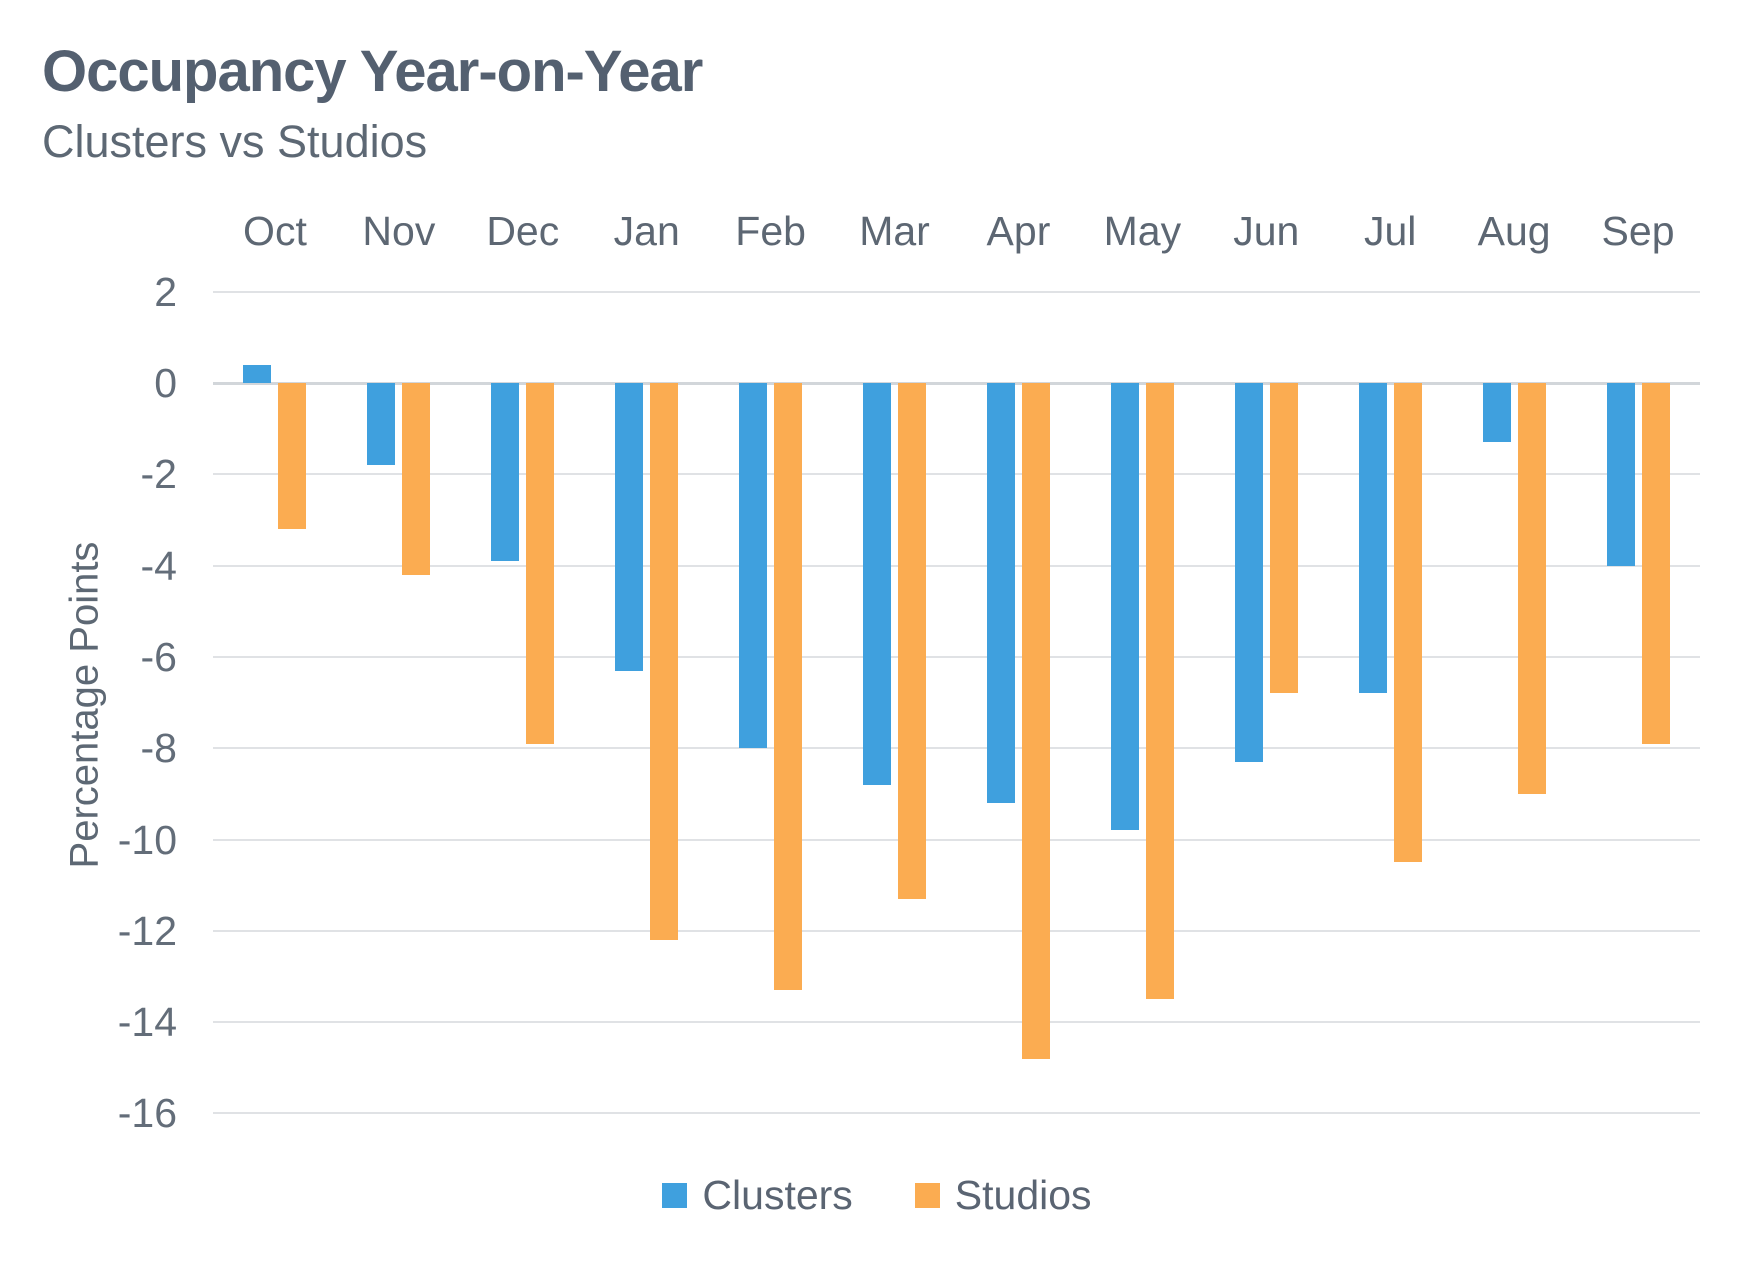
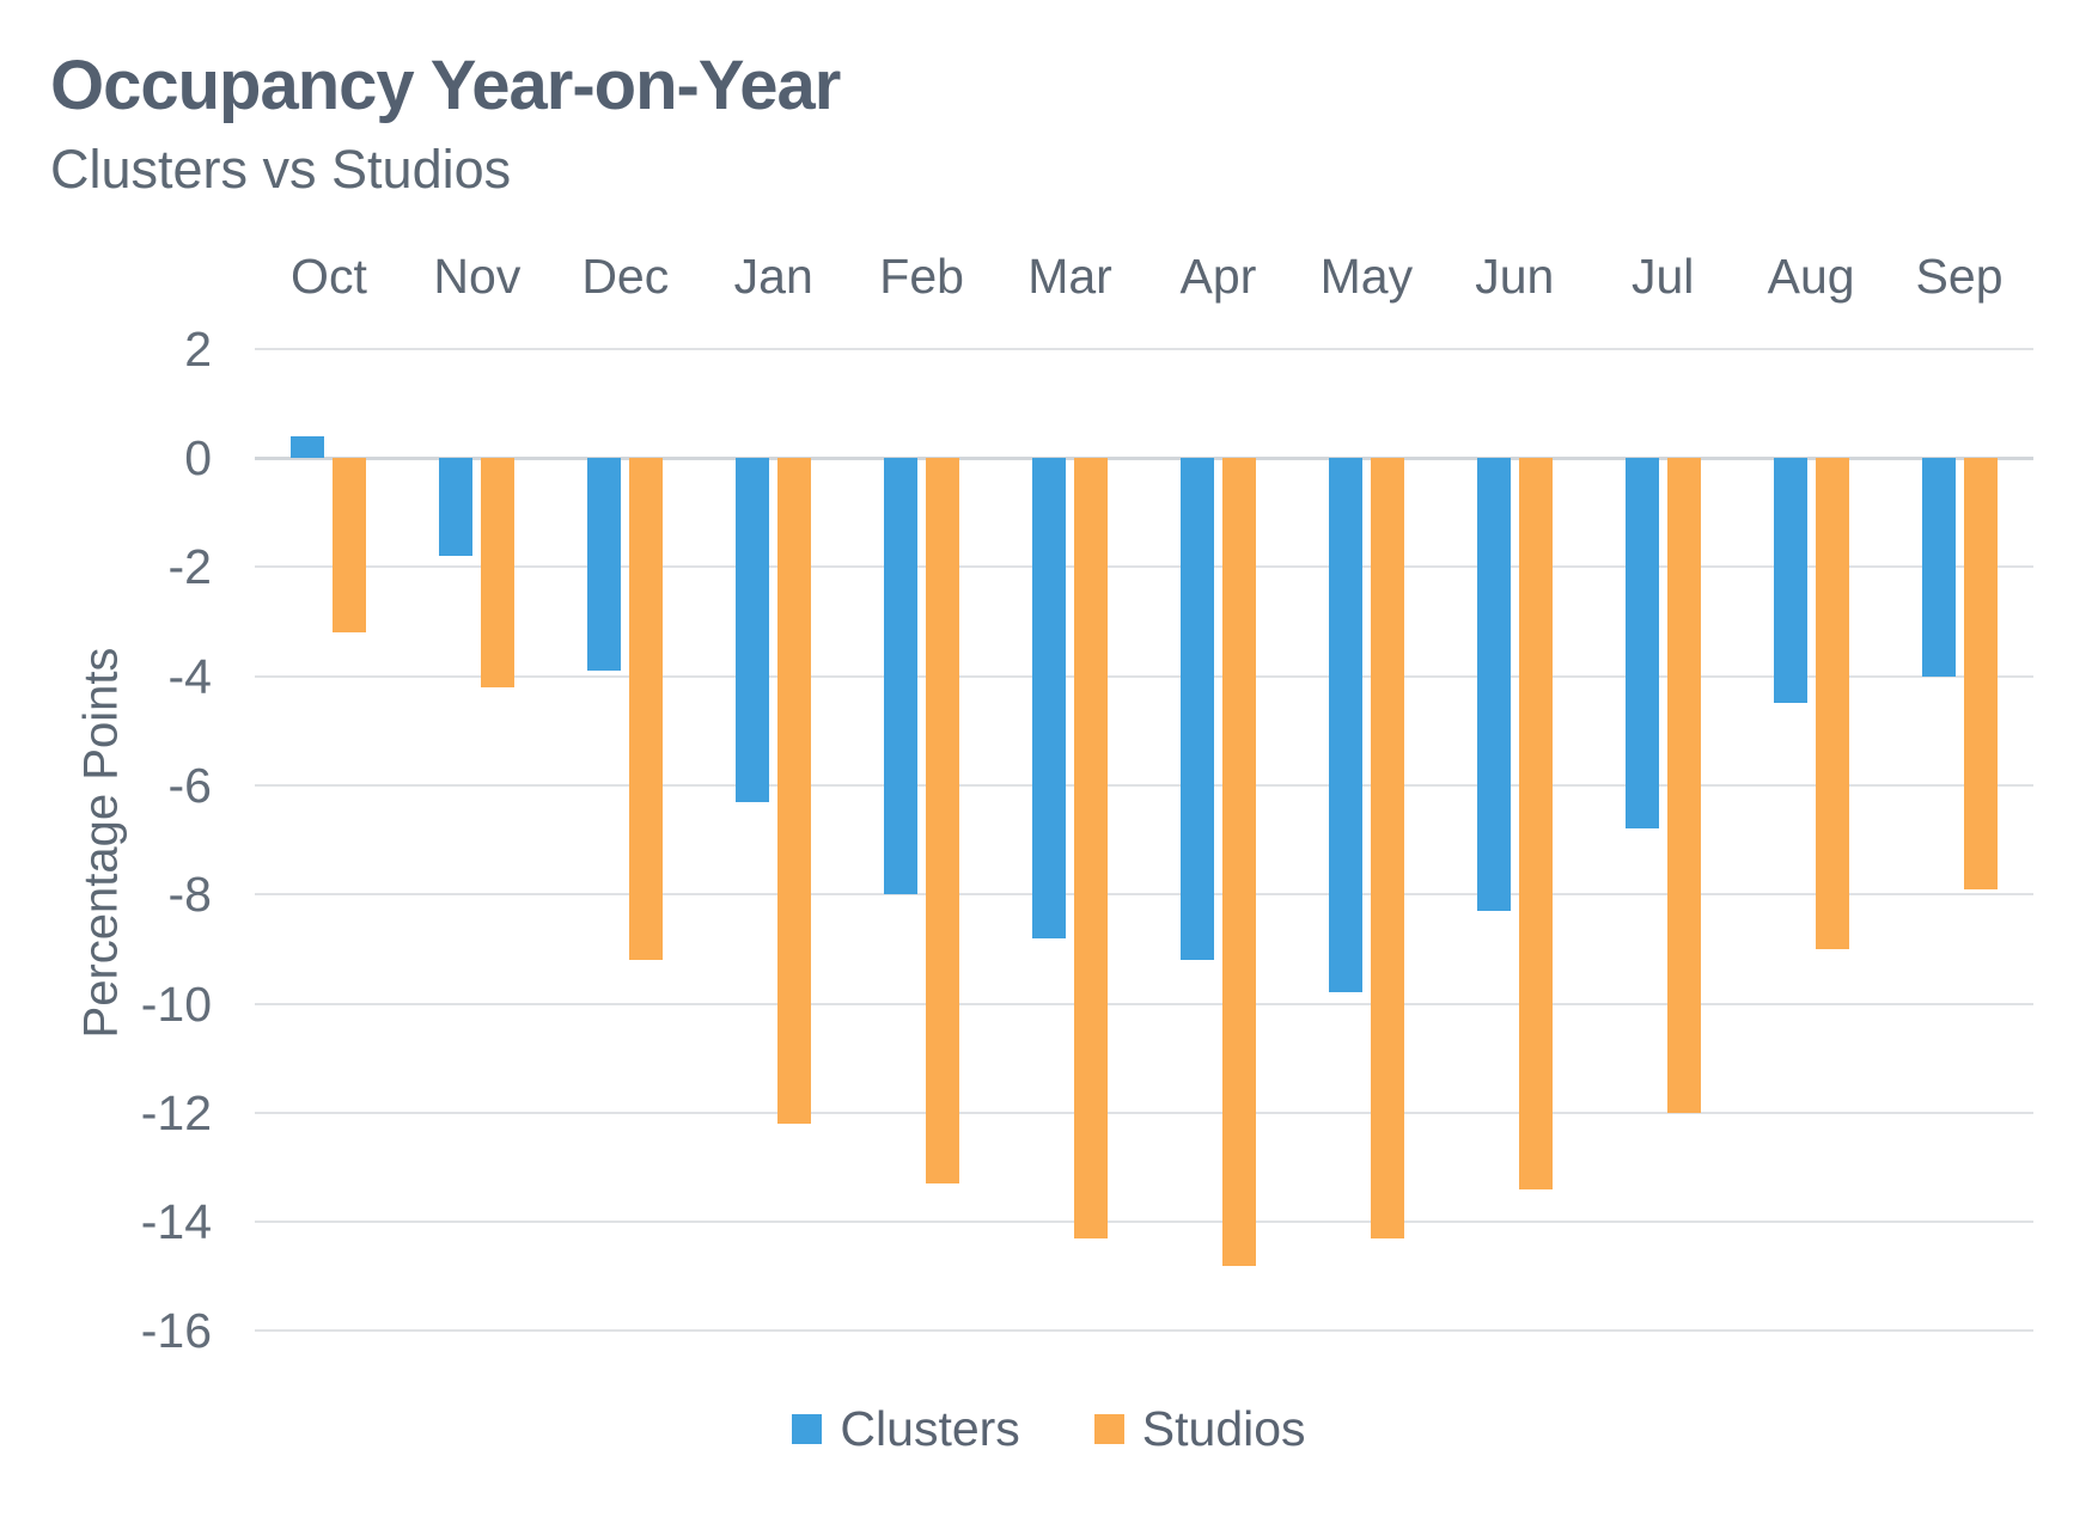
Studios/Dec: -7.9 -> -9.2
Studios/Mar: -11.3 -> -14.3
Studios/May: -13.5 -> -14.3
Studios/Jun: -6.8 -> -13.4
Studios/Jul: -10.5 -> -12.0
Clusters/Aug: -1.3 -> -4.5
